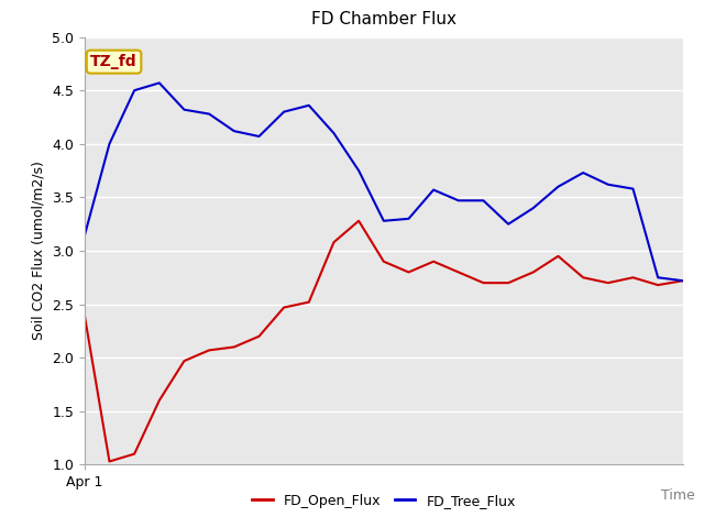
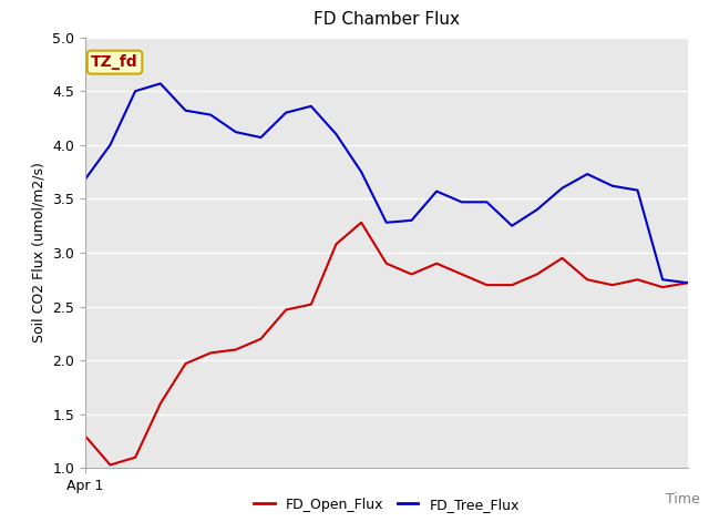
FD_Open_Flux/Apr 1: 2.40 -> 1.30
FD_Tree_Flux/Apr 1: 3.14 -> 3.68
